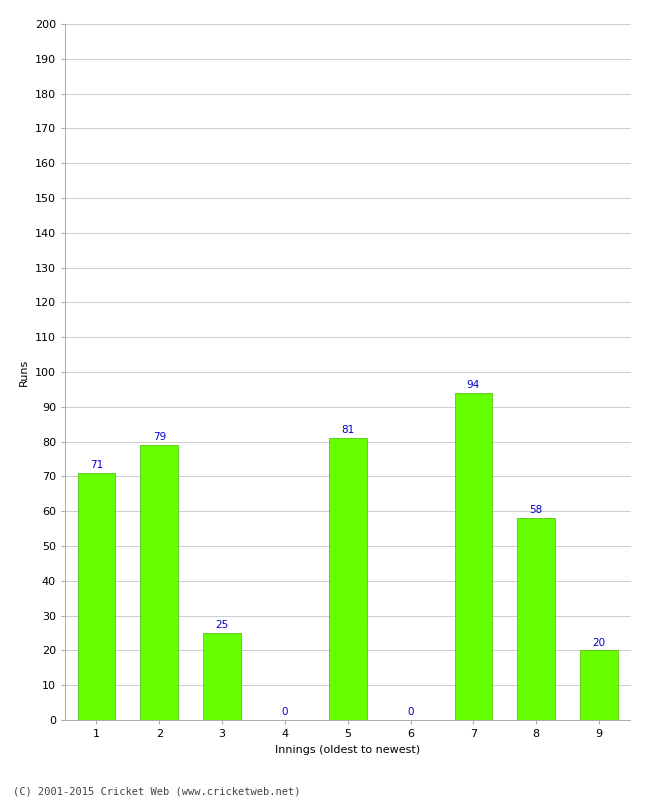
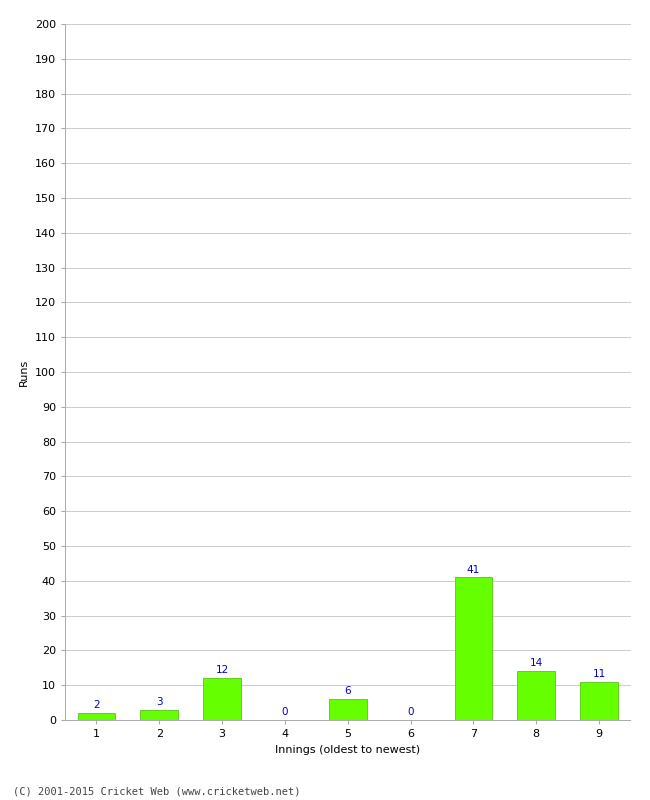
1: 71 -> 2
2: 79 -> 3
3: 25 -> 12
5: 81 -> 6
7: 94 -> 41
8: 58 -> 14
9: 20 -> 11
